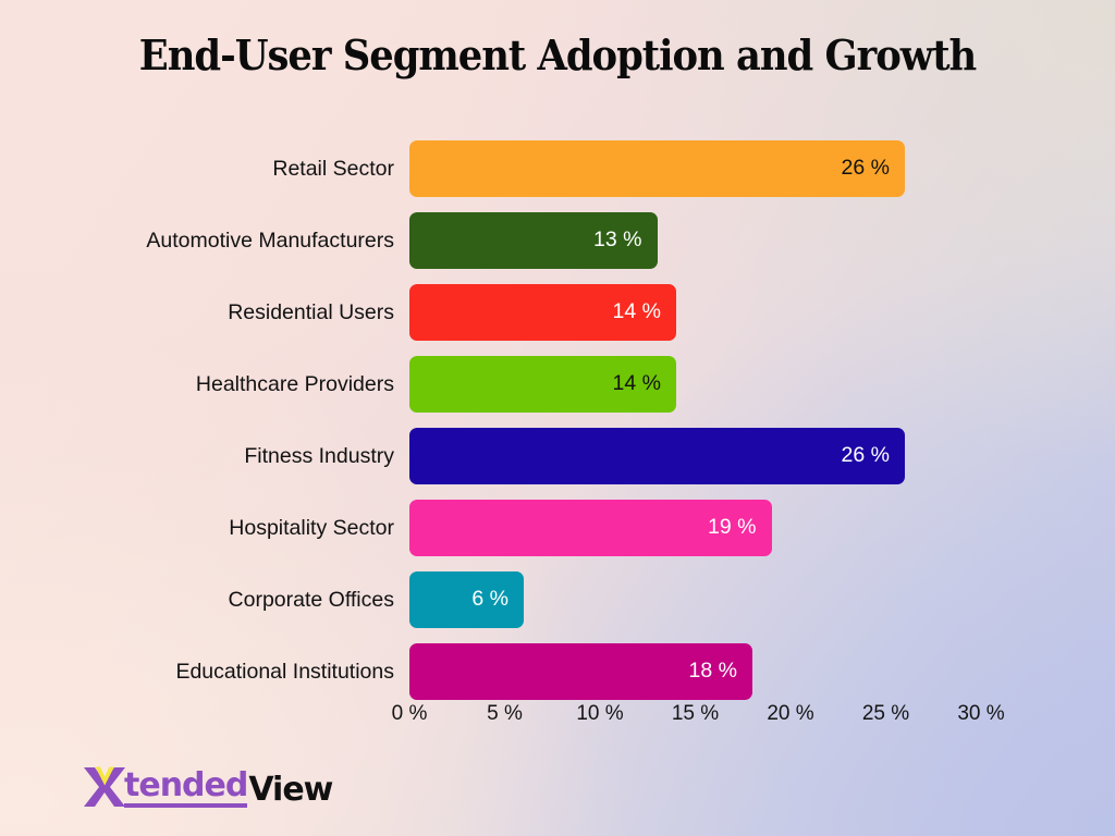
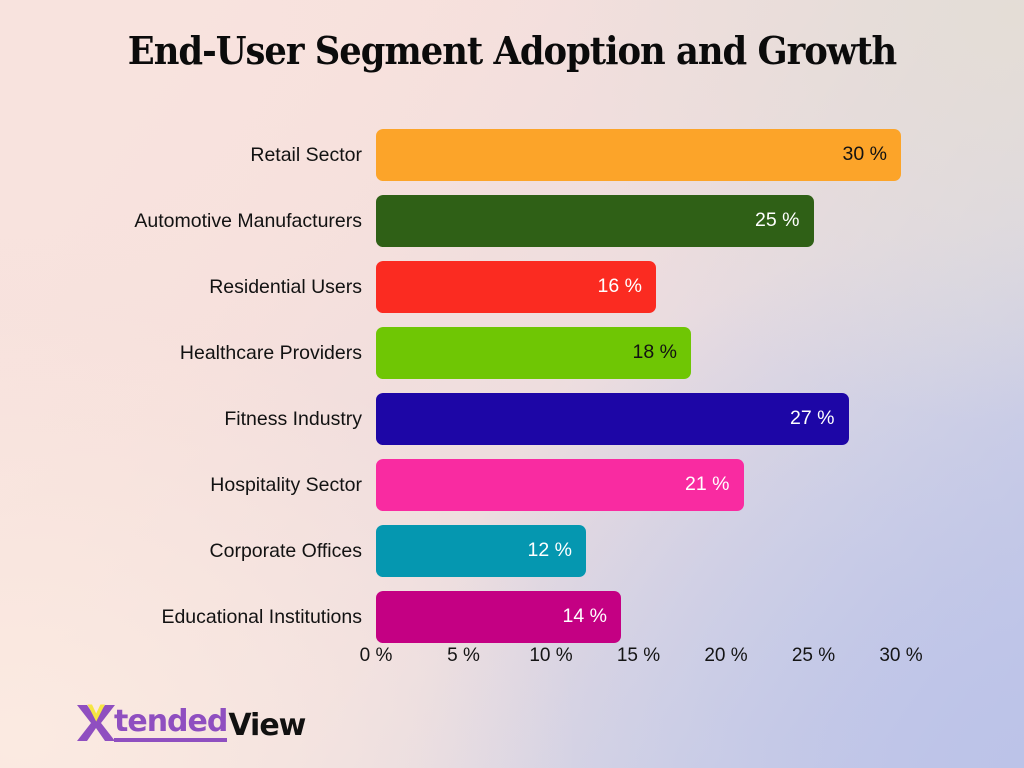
Retail Sector: 26 -> 30
Automotive Manufacturers: 13 -> 25
Residential Users: 14 -> 16
Healthcare Providers: 14 -> 18
Fitness Industry: 26 -> 27
Hospitality Sector: 19 -> 21
Corporate Offices: 6 -> 12
Educational Institutions: 18 -> 14
